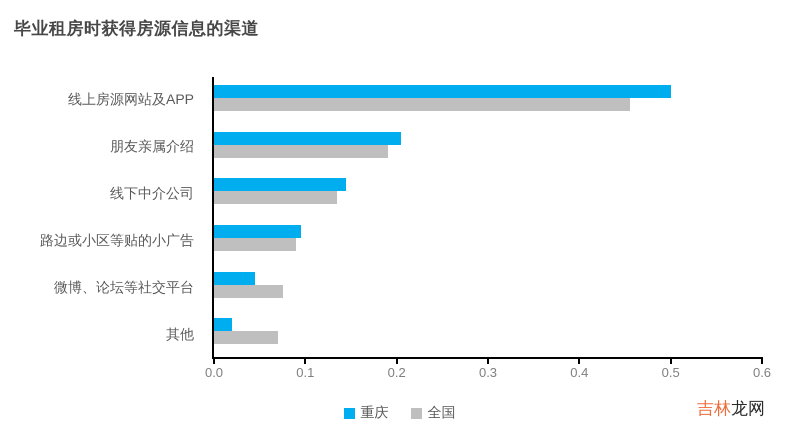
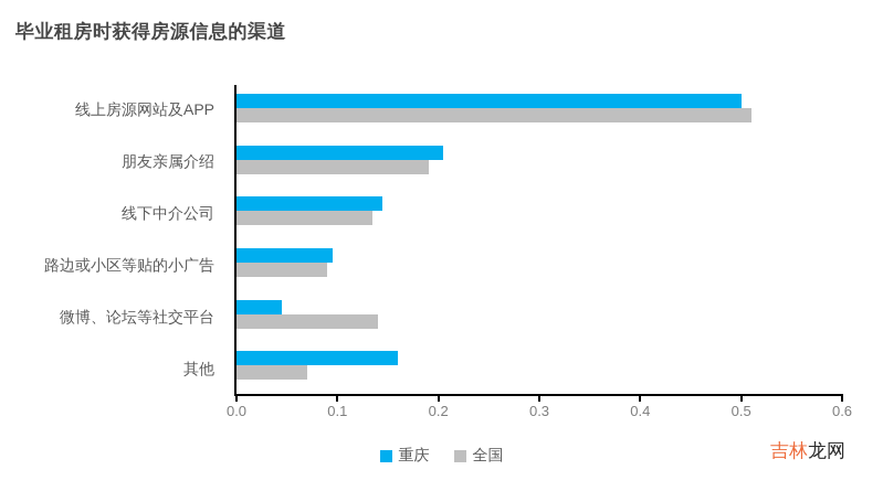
全国/线上房源网站及APP: 0.46 -> 0.51
全国/微博、论坛等社交平台: 0.07 -> 0.14
重庆/其他: 0.02 -> 0.16
